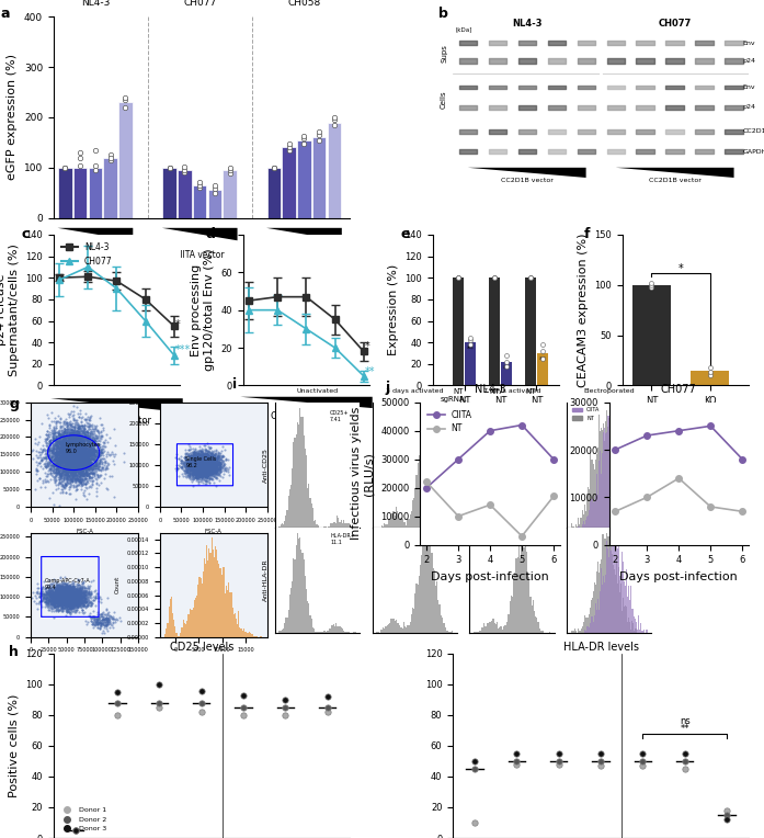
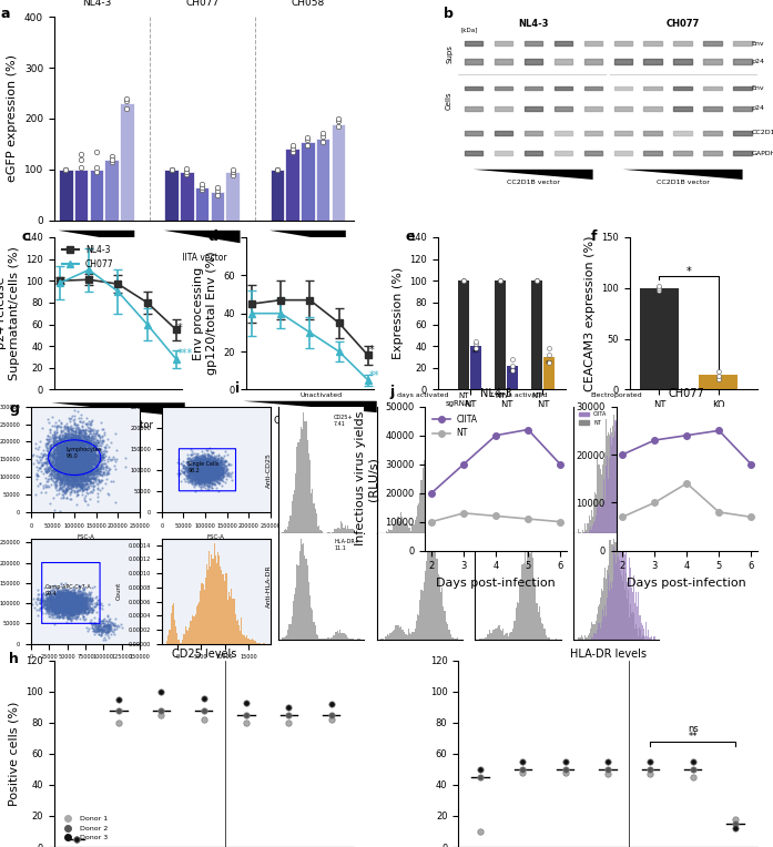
NL4-3/NT/2: 22000 -> 10000
NL4-3/NT/3: 10000 -> 13000
NL4-3/NT/4: 14000 -> 12000
NL4-3/NT/5: 3000 -> 11000
NL4-3/NT/6: 17000 -> 10000
